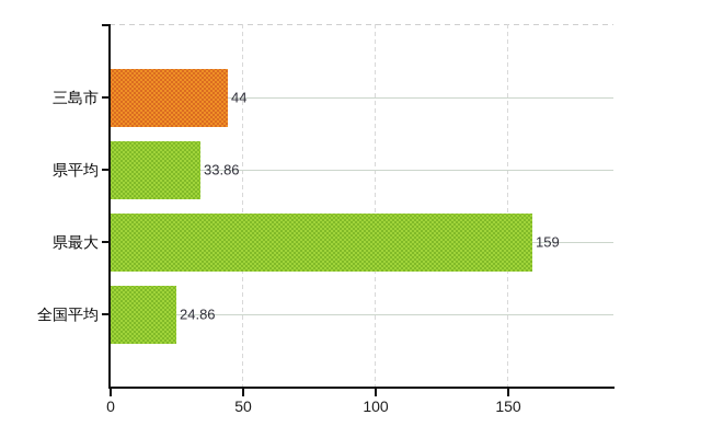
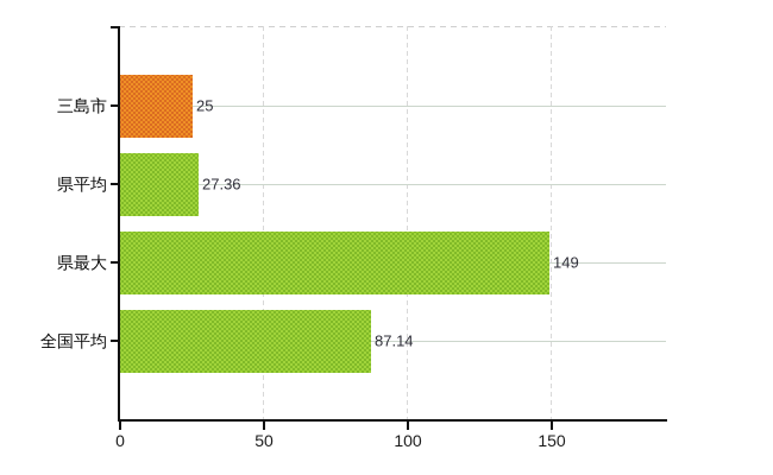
三島市: 44 -> 25
県平均: 33.86 -> 27.36
県最大: 159 -> 149
全国平均: 24.86 -> 87.14
